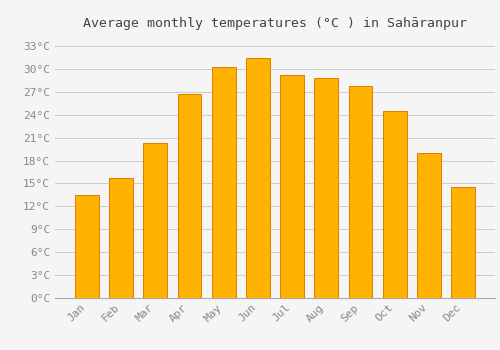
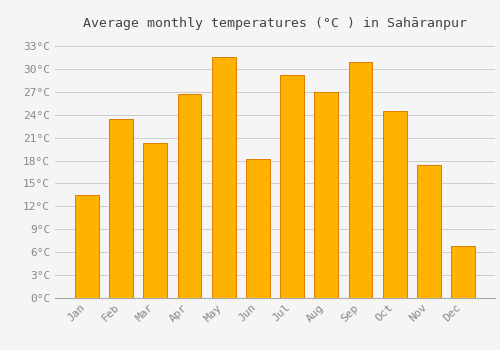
Feb: 15.7°C -> 23.4°C
May: 30.3°C -> 31.6°C
Jun: 31.5°C -> 18.2°C
Aug: 28.9°C -> 27.0°C
Sep: 27.8°C -> 31.0°C
Nov: 19.0°C -> 17.4°C
Dec: 14.5°C -> 6.8°C
